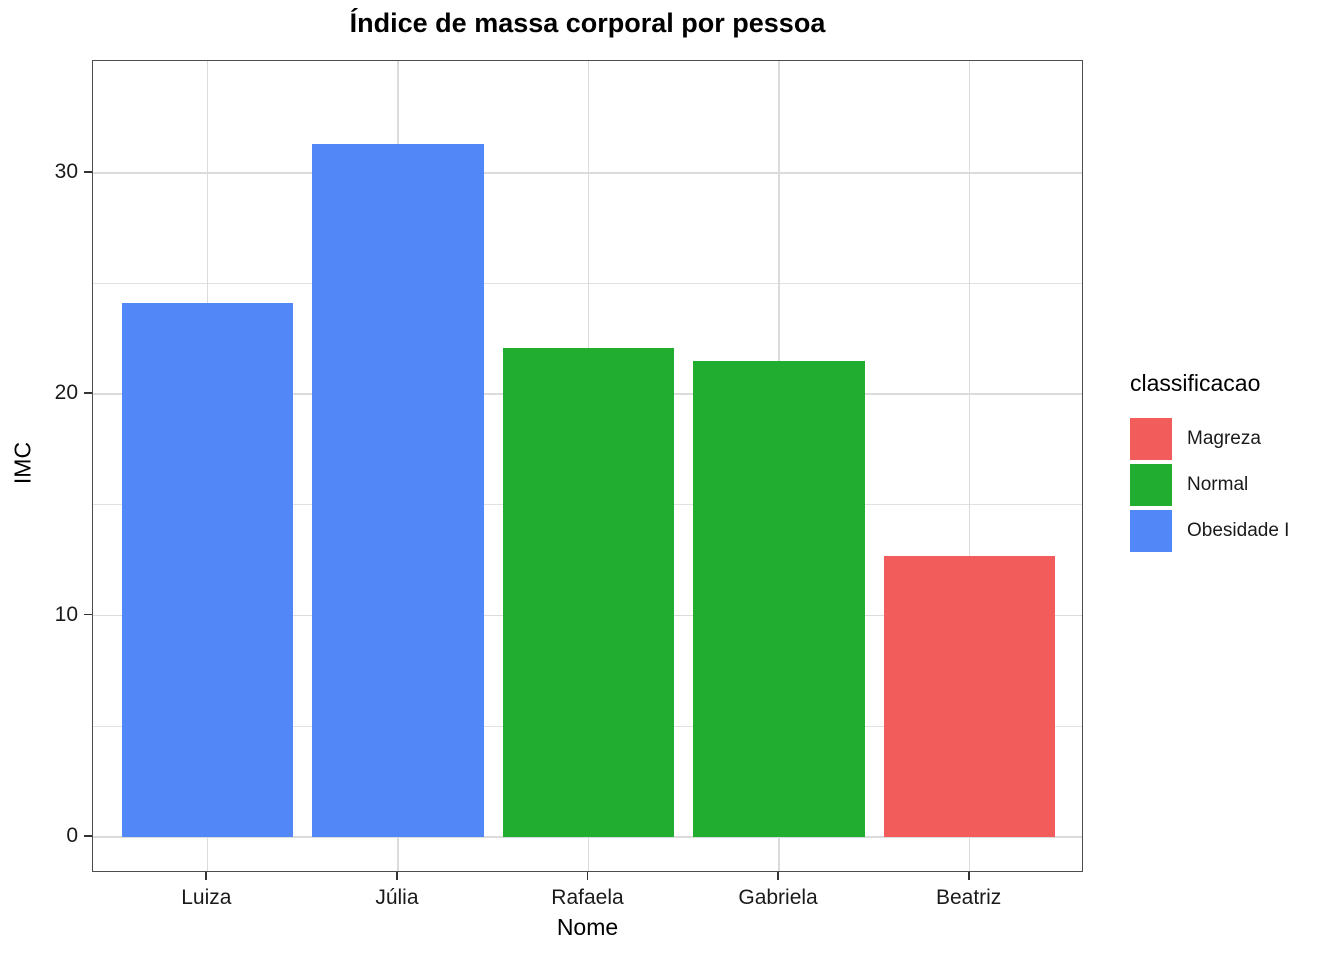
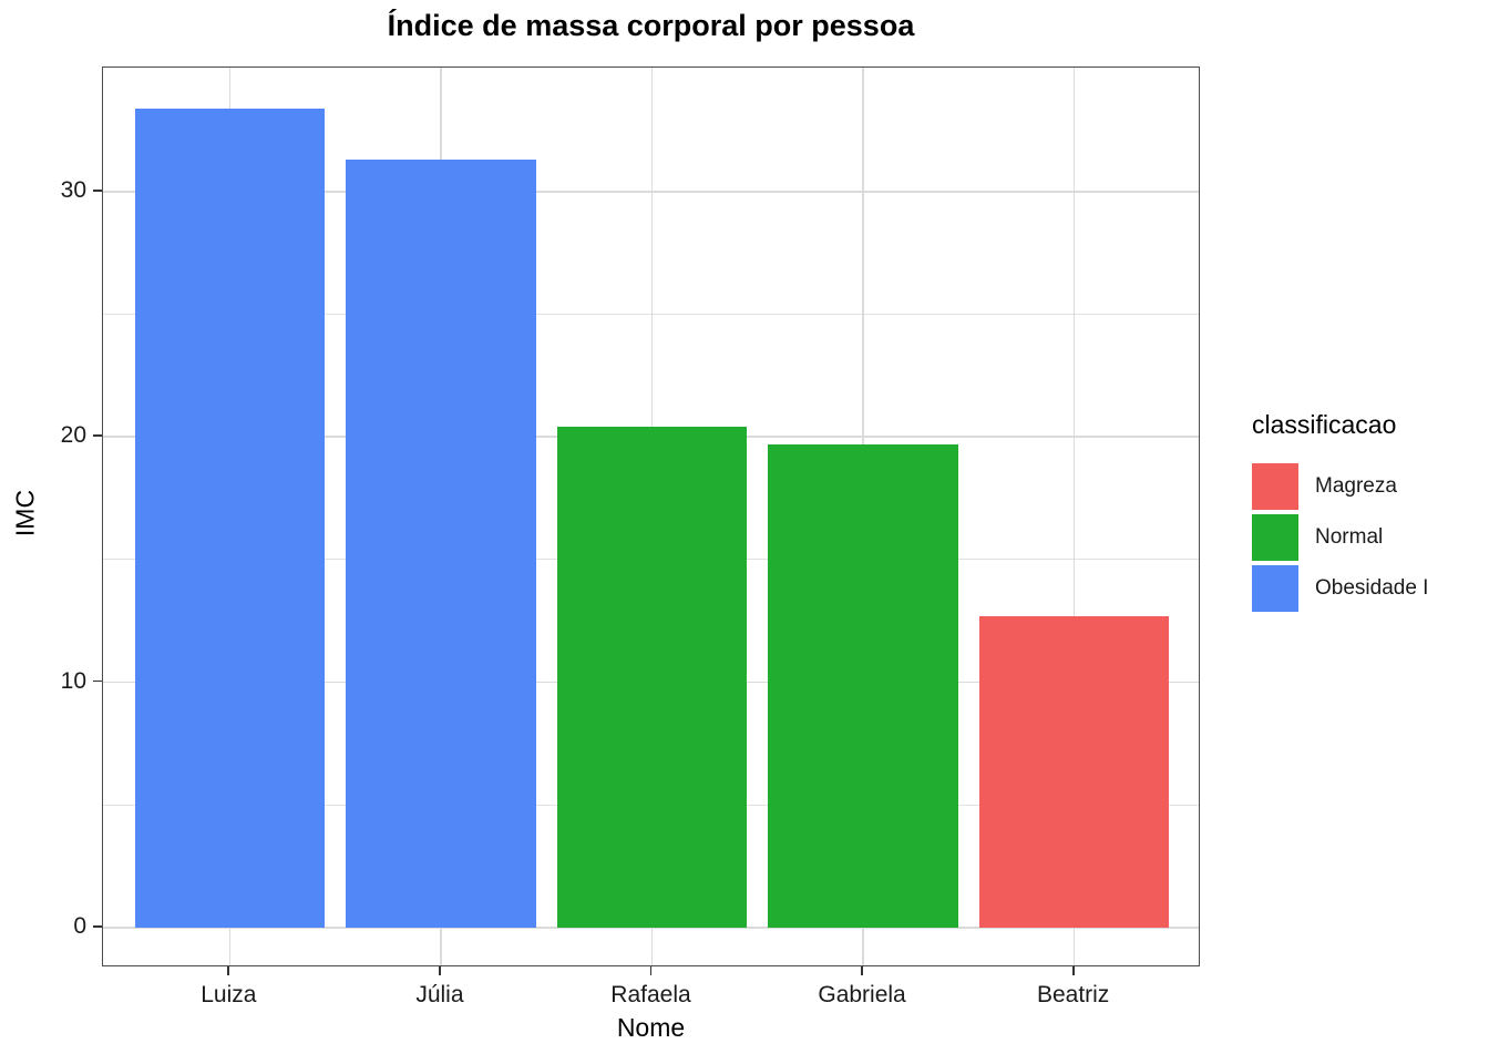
Luiza: 24.1 -> 33.4
Rafaela: 22.1 -> 20.4
Gabriela: 21.5 -> 19.7
